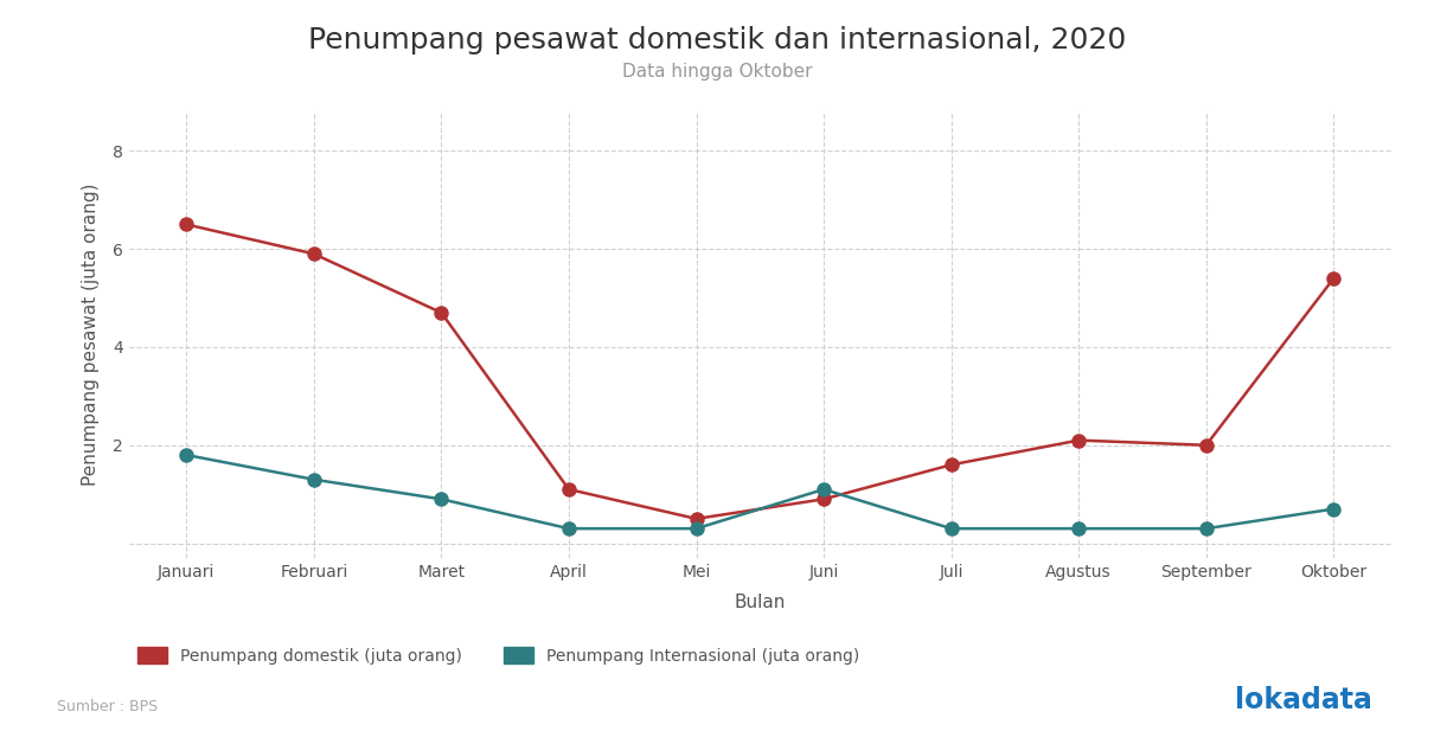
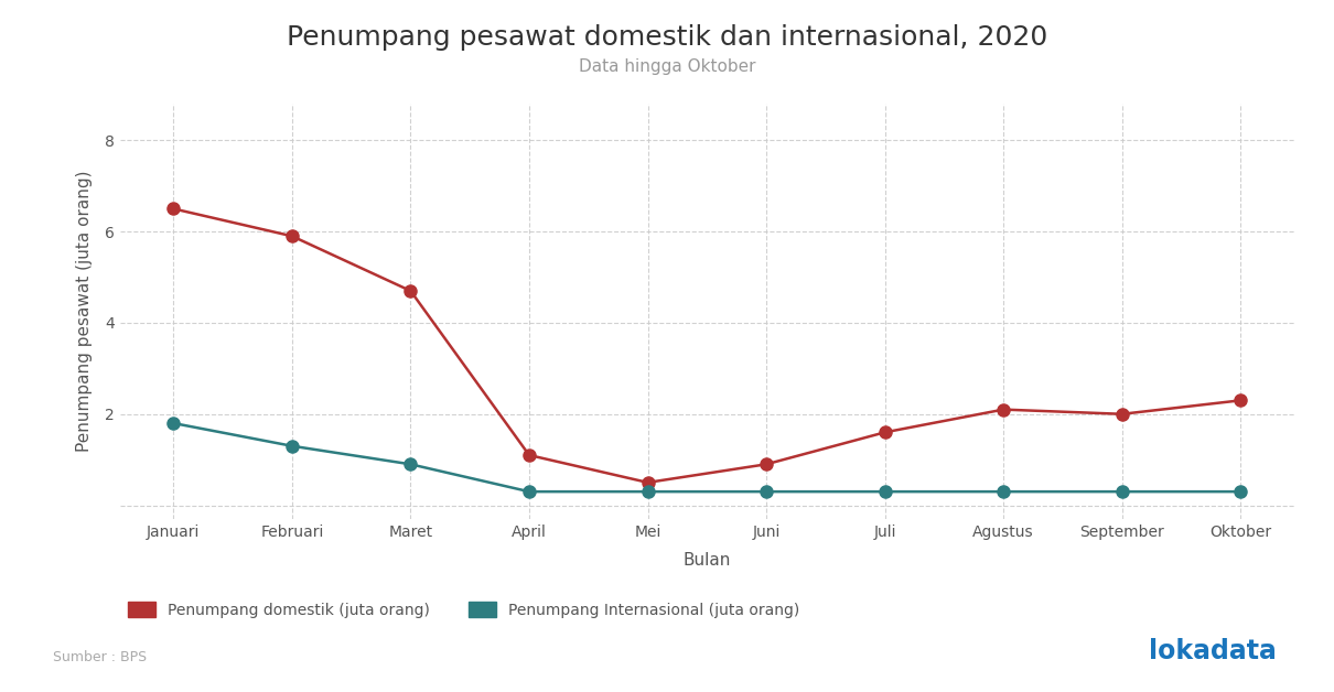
Penumpang Internasional (juta orang)/Juni: 1.1 -> 0.3
Penumpang domestik (juta orang)/Oktober: 5.4 -> 2.3
Penumpang Internasional (juta orang)/Oktober: 0.7 -> 0.3
